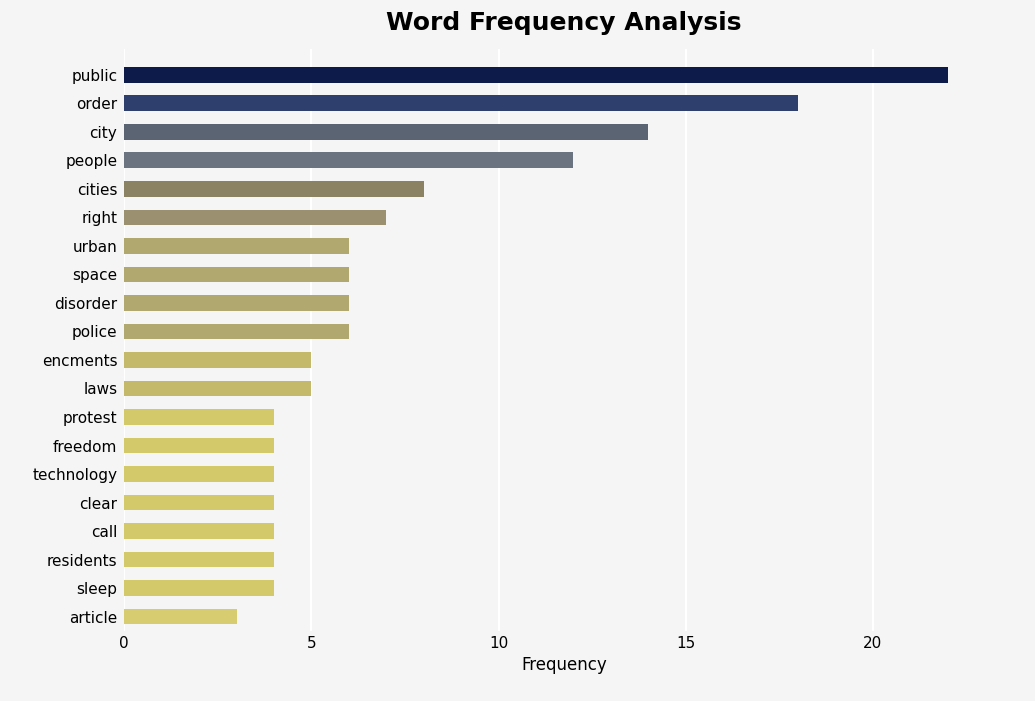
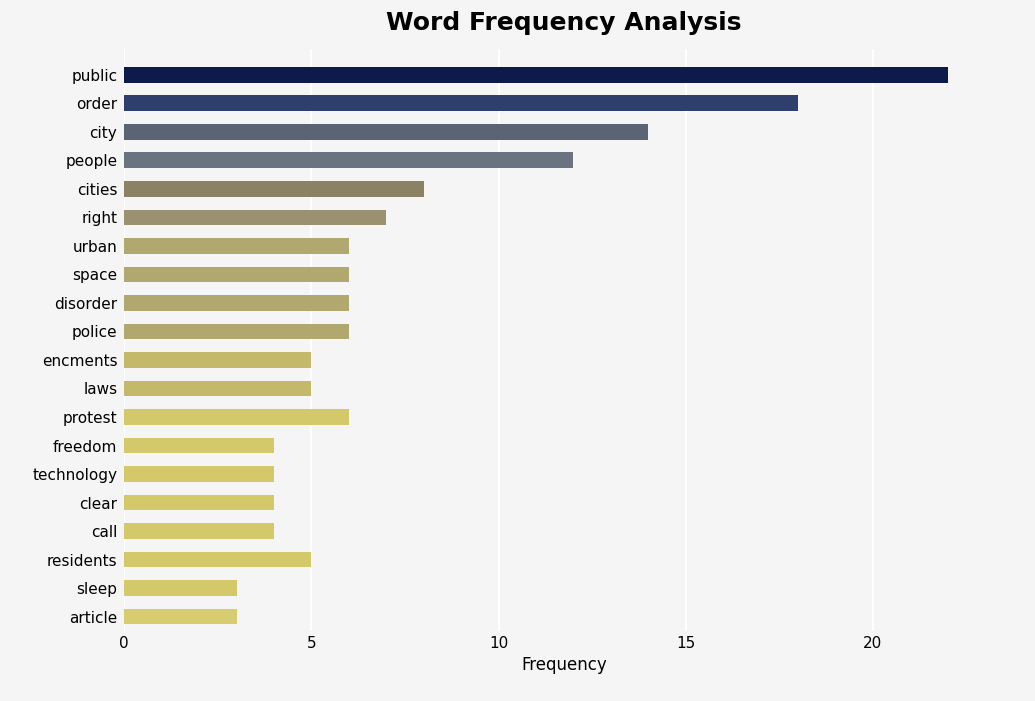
protest: 4 -> 6
residents: 4 -> 5
sleep: 4 -> 3
